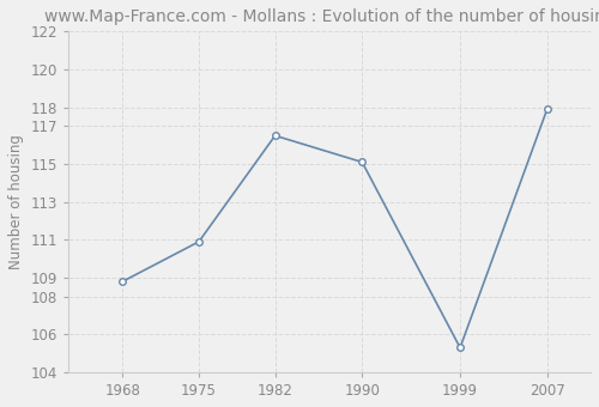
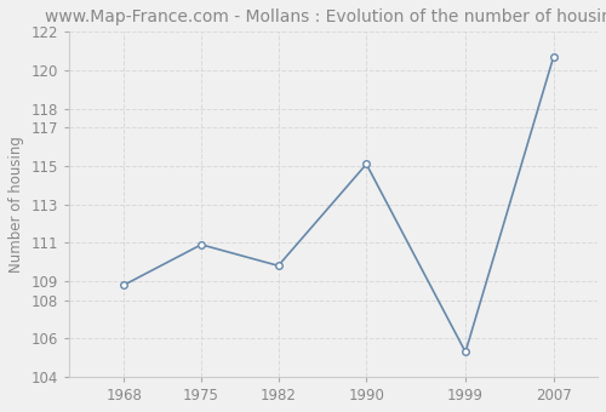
1982: 116.5 -> 109.8
2007: 117.9 -> 120.7
